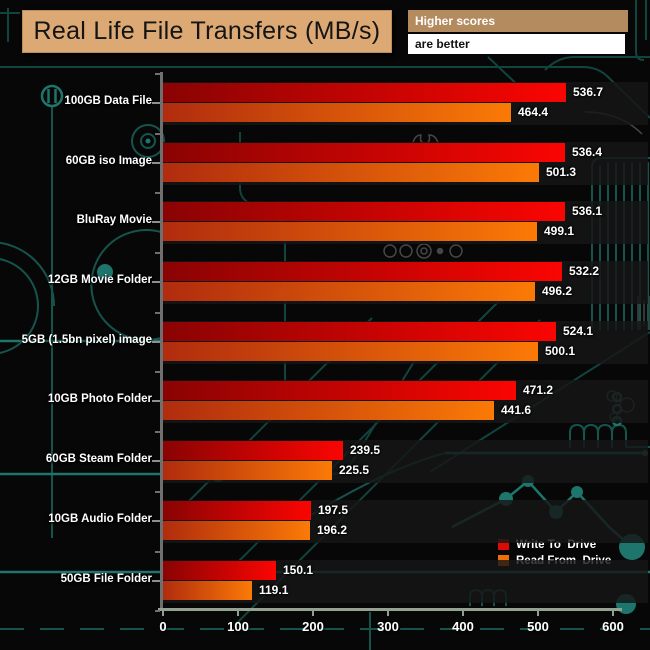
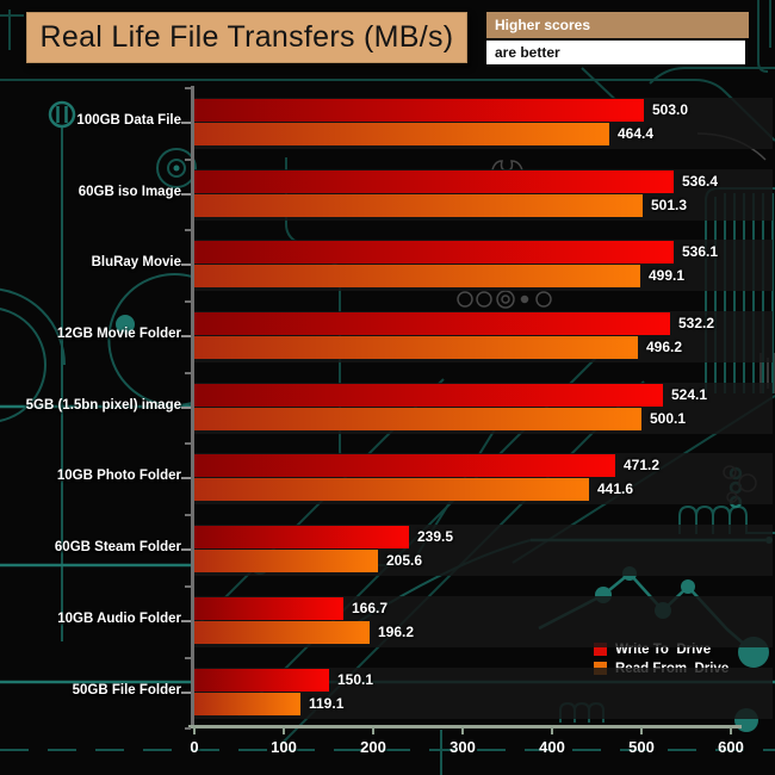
Write To Drive/100GB Data File: 536.7 -> 503.0
Read From Drive/60GB Steam Folder: 225.5 -> 205.6
Write To Drive/10GB Audio Folder: 197.5 -> 166.7
